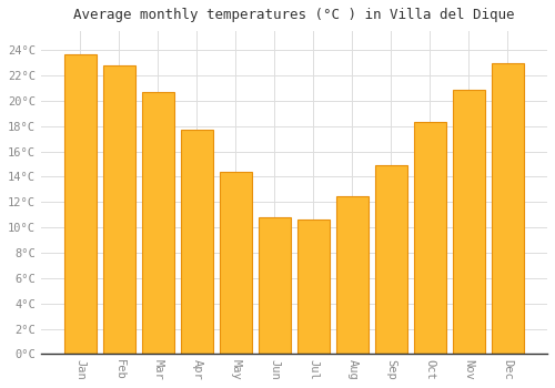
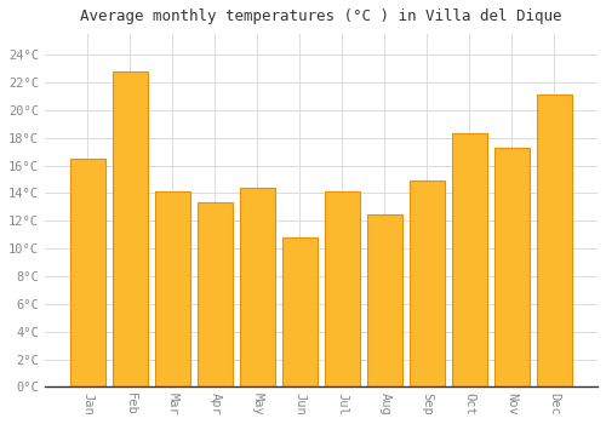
Jan: 23.7°C -> 16.5°C
Mar: 20.7°C -> 14.1°C
Apr: 17.7°C -> 13.3°C
Jul: 10.6°C -> 14.1°C
Nov: 20.9°C -> 17.3°C
Dec: 23.0°C -> 21.1°C
